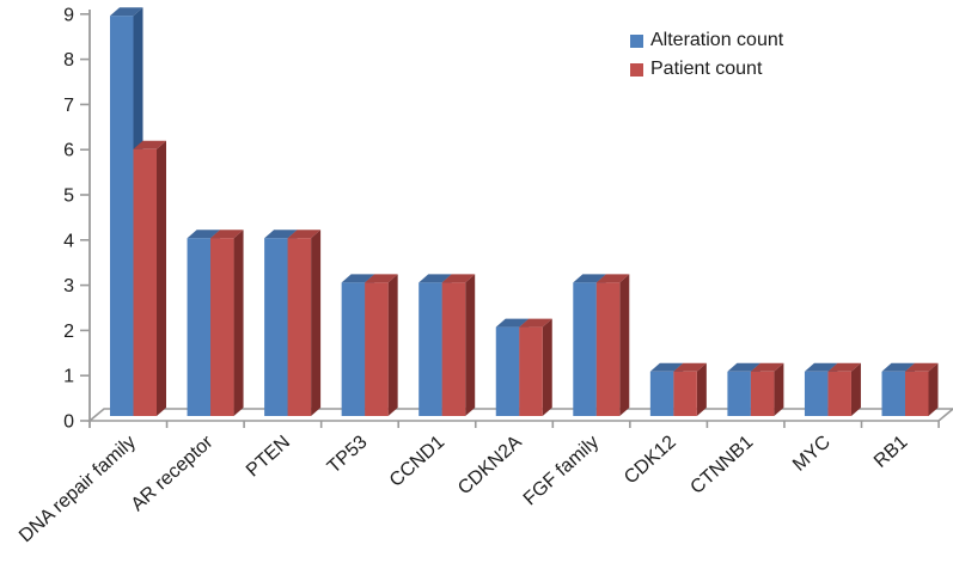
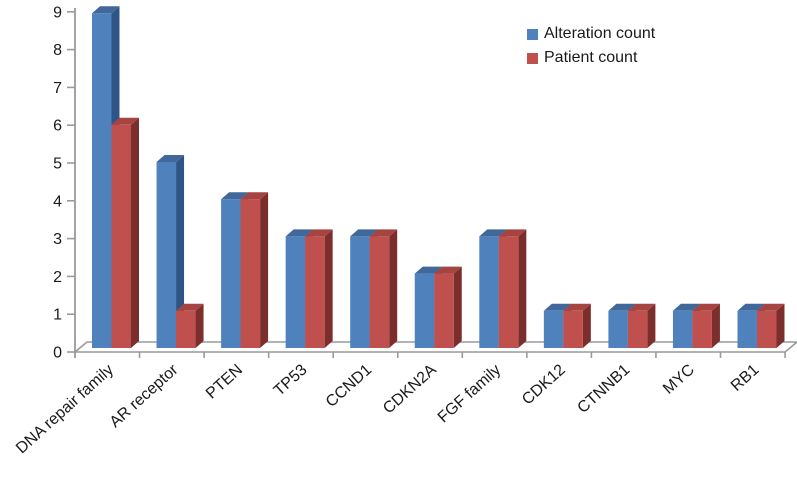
Alteration count/AR receptor: 4 -> 5
Patient count/AR receptor: 4 -> 1
